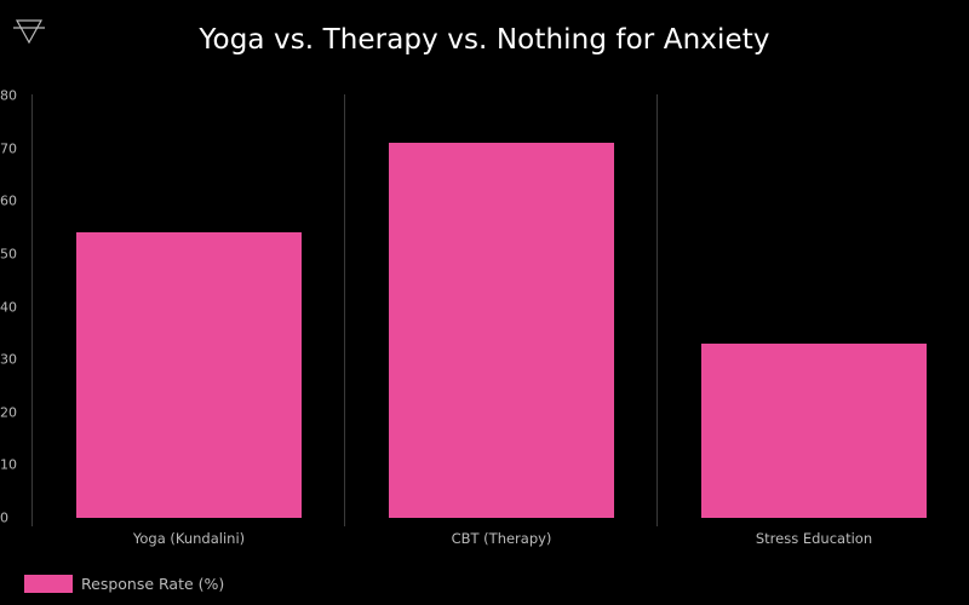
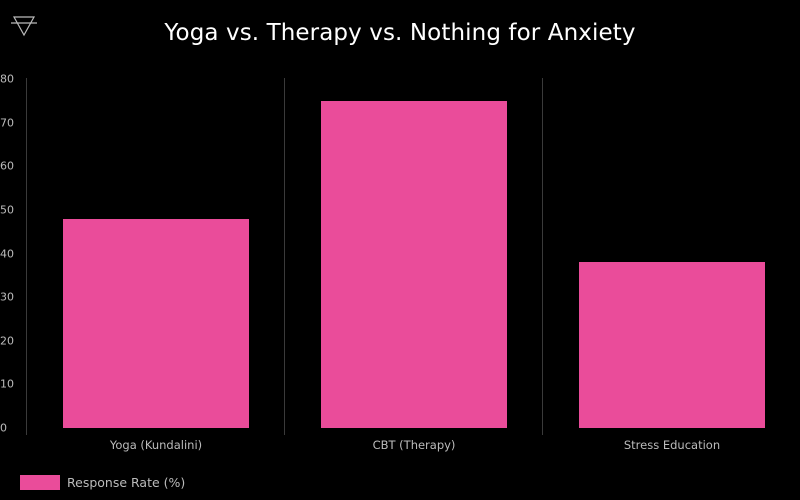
Yoga (Kundalini): 54 -> 48
CBT (Therapy): 71 -> 75
Stress Education: 33 -> 38
